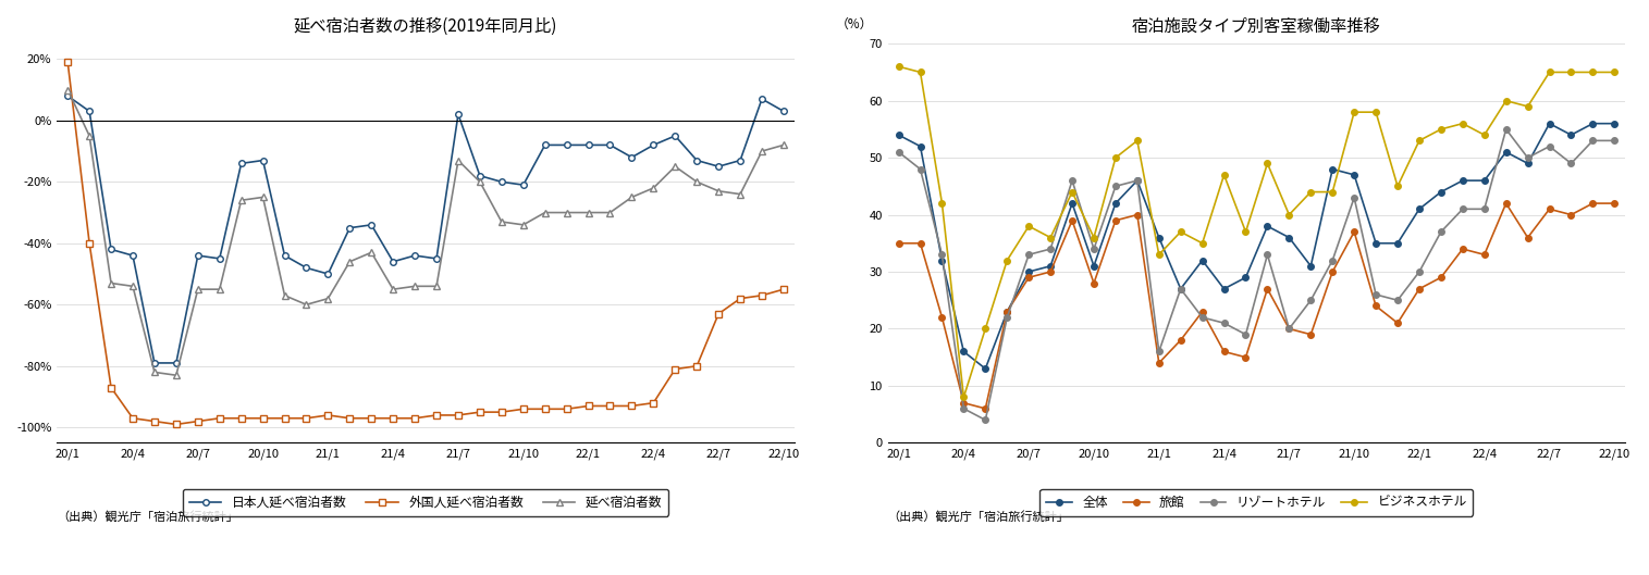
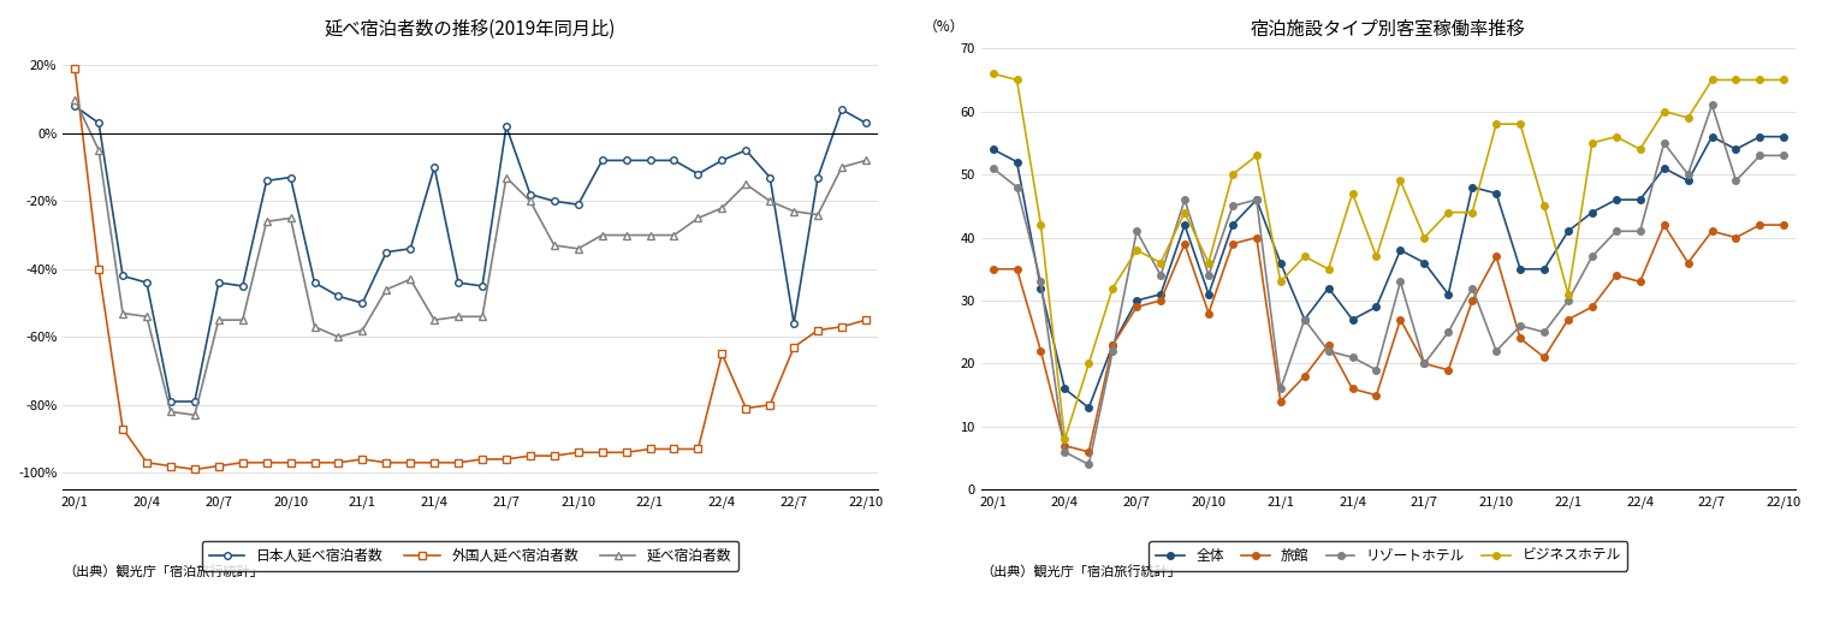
延べ宿泊者数の推移(2019年同月比)/日本人延べ宿泊者数/21/4: -46% -> -10%
延べ宿泊者数の推移(2019年同月比)/外国人延べ宿泊者数/22/4: -92% -> -65%
延べ宿泊者数の推移(2019年同月比)/日本人延べ宿泊者数/22/7: -15% -> -56%
宿泊施設タイプ別客室稼働率推移/リゾートホテル/20/7: 33 -> 41
宿泊施設タイプ別客室稼働率推移/リゾートホテル/21/10: 43 -> 22
宿泊施設タイプ別客室稼働率推移/ビジネスホテル/22/1: 53 -> 31
宿泊施設タイプ別客室稼働率推移/リゾートホテル/22/7: 52 -> 61
